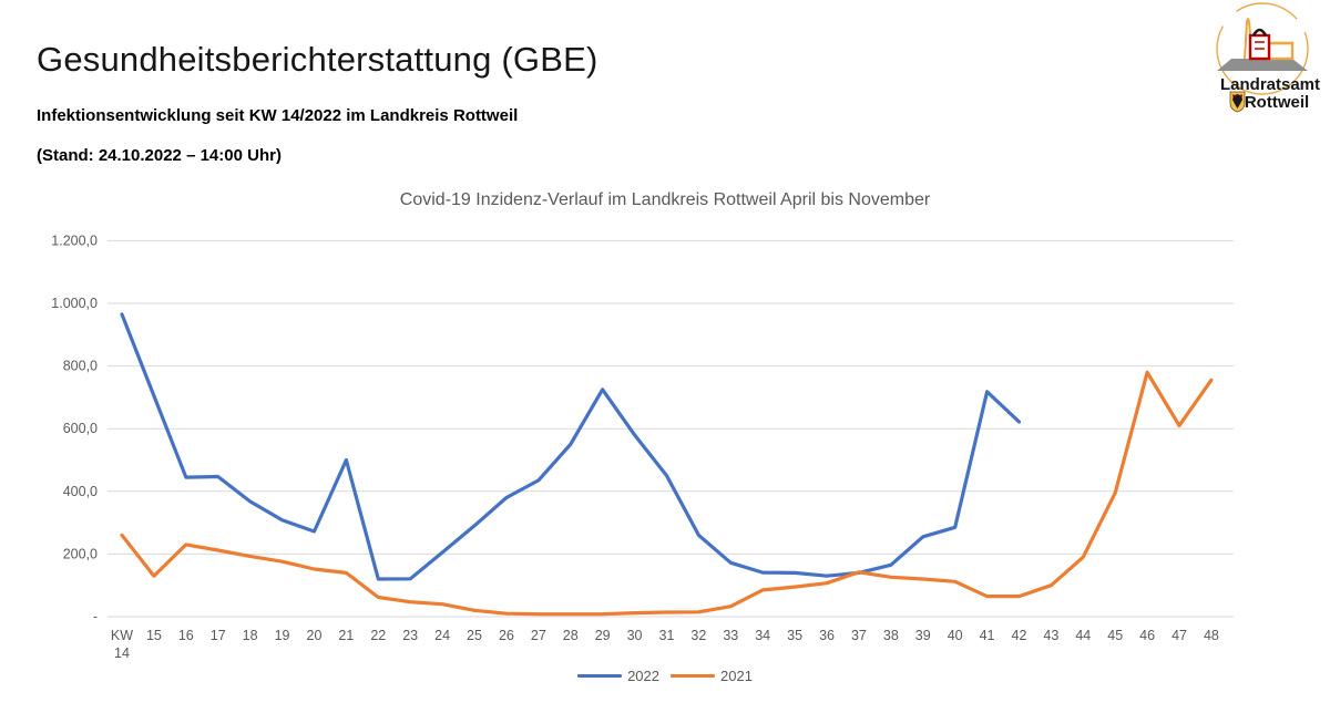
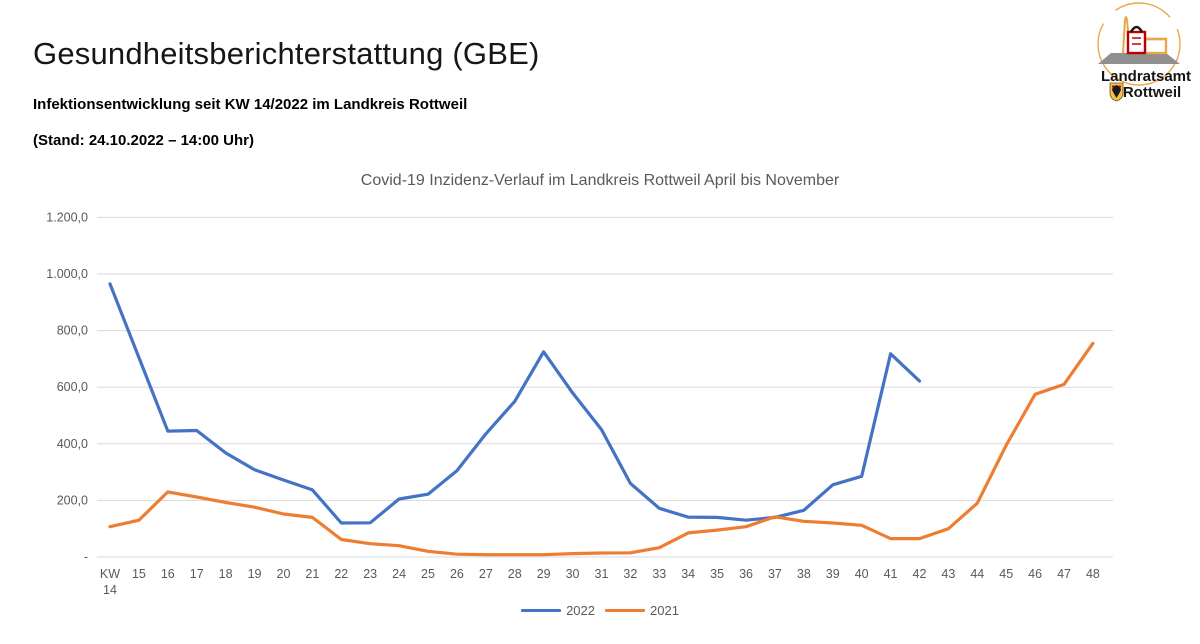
2021/KW 14: 260 -> 110
2022/21: 500 -> 240
2022/25: 290 -> 220
2022/26: 380 -> 300
2021/46: 780 -> 580
